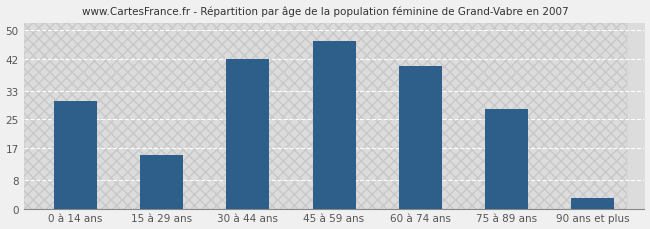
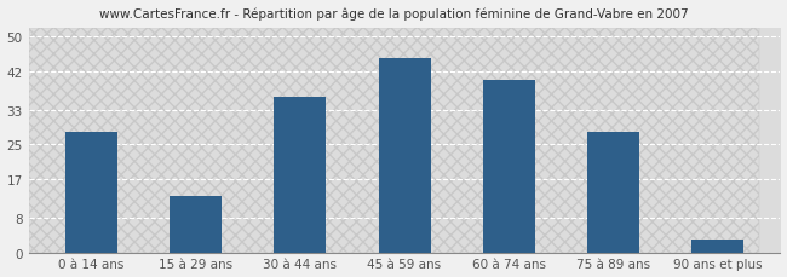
0 à 14 ans: 30 -> 28
15 à 29 ans: 15 -> 13
30 à 44 ans: 42 -> 36
45 à 59 ans: 47 -> 45
